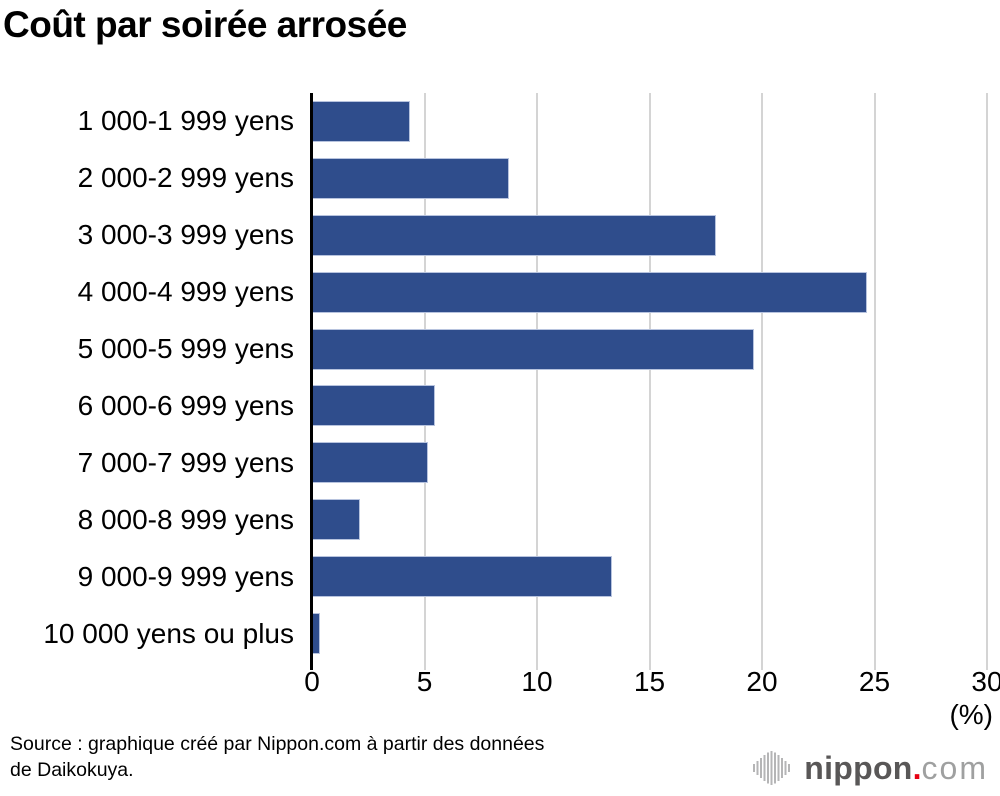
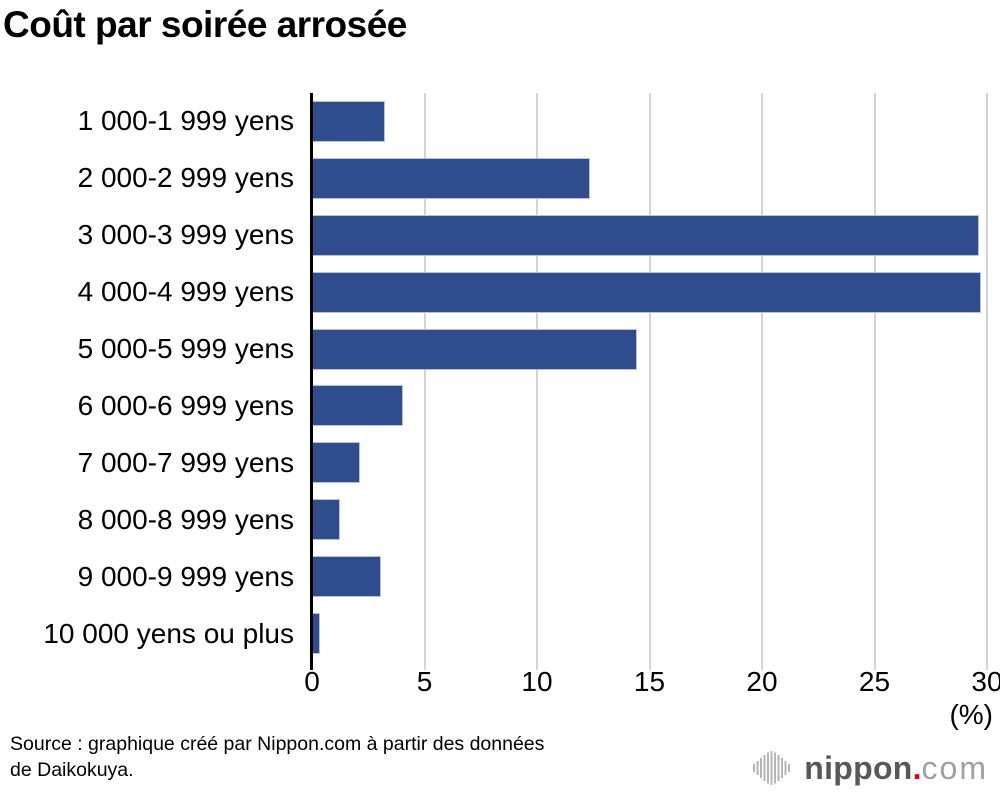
1 000-1 999 yens: 4.3 -> 3.2
2 000-2 999 yens: 8.7 -> 12.3
3 000-3 999 yens: 17.9 -> 29.6
4 000-4 999 yens: 24.6 -> 29.7
5 000-5 999 yens: 19.6 -> 14.4
6 000-6 999 yens: 5.4 -> 4.0
7 000-7 999 yens: 5.1 -> 2.1
8 000-8 999 yens: 2.1 -> 1.2
9 000-9 999 yens: 13.3 -> 3.0
